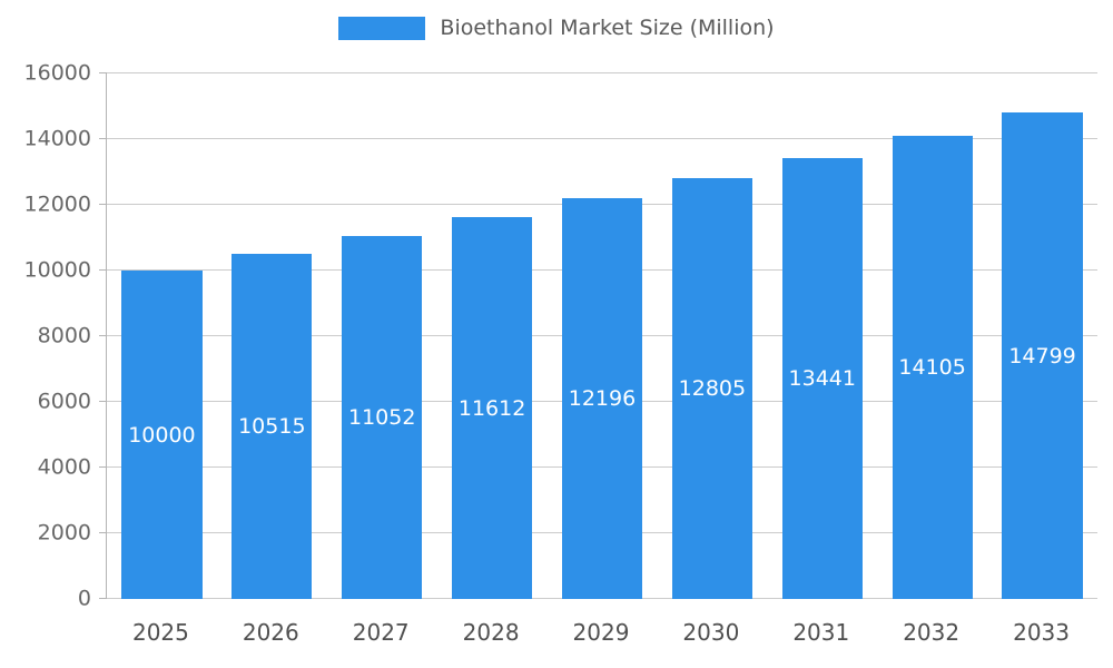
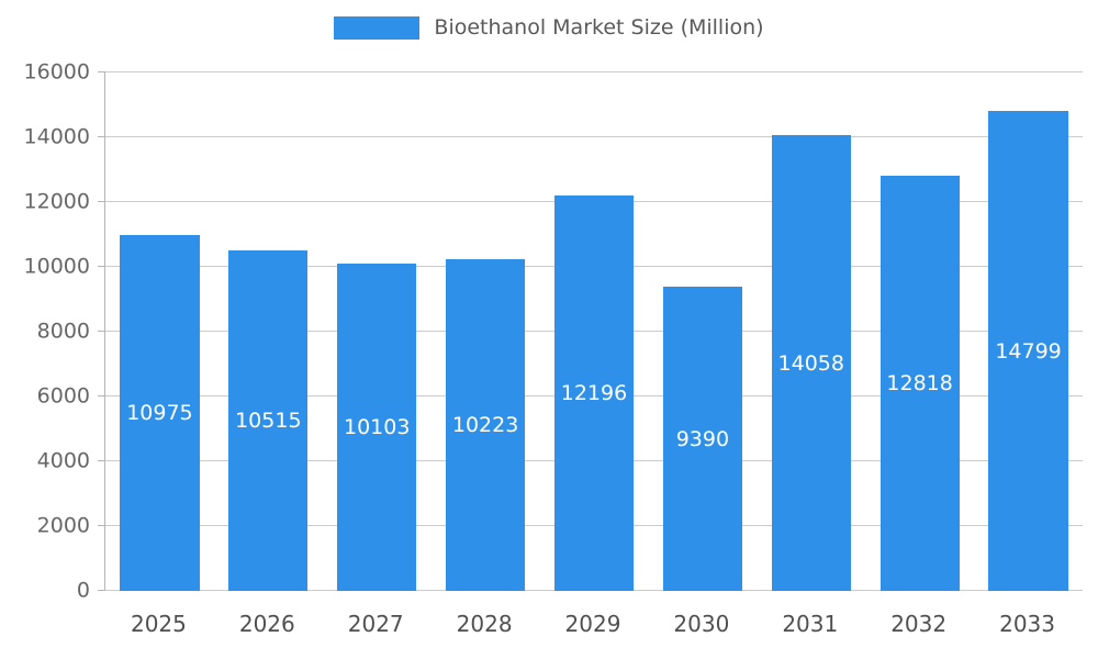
2025: 10000 -> 10975
2027: 11052 -> 10103
2028: 11612 -> 10223
2030: 12805 -> 9390
2031: 13441 -> 14058
2032: 14105 -> 12818
